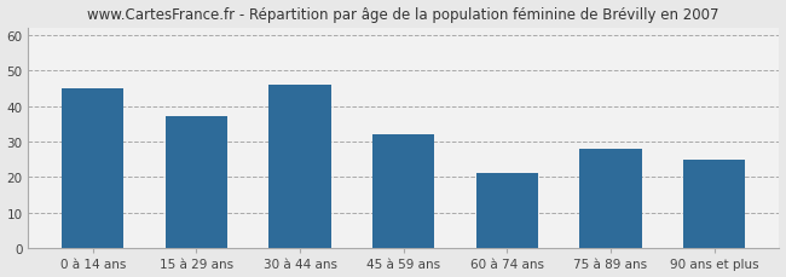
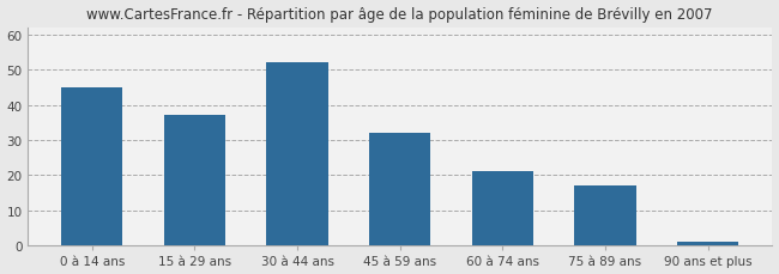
30 à 44 ans: 46 -> 52
75 à 89 ans: 28 -> 17
90 ans et plus: 25 -> 1
